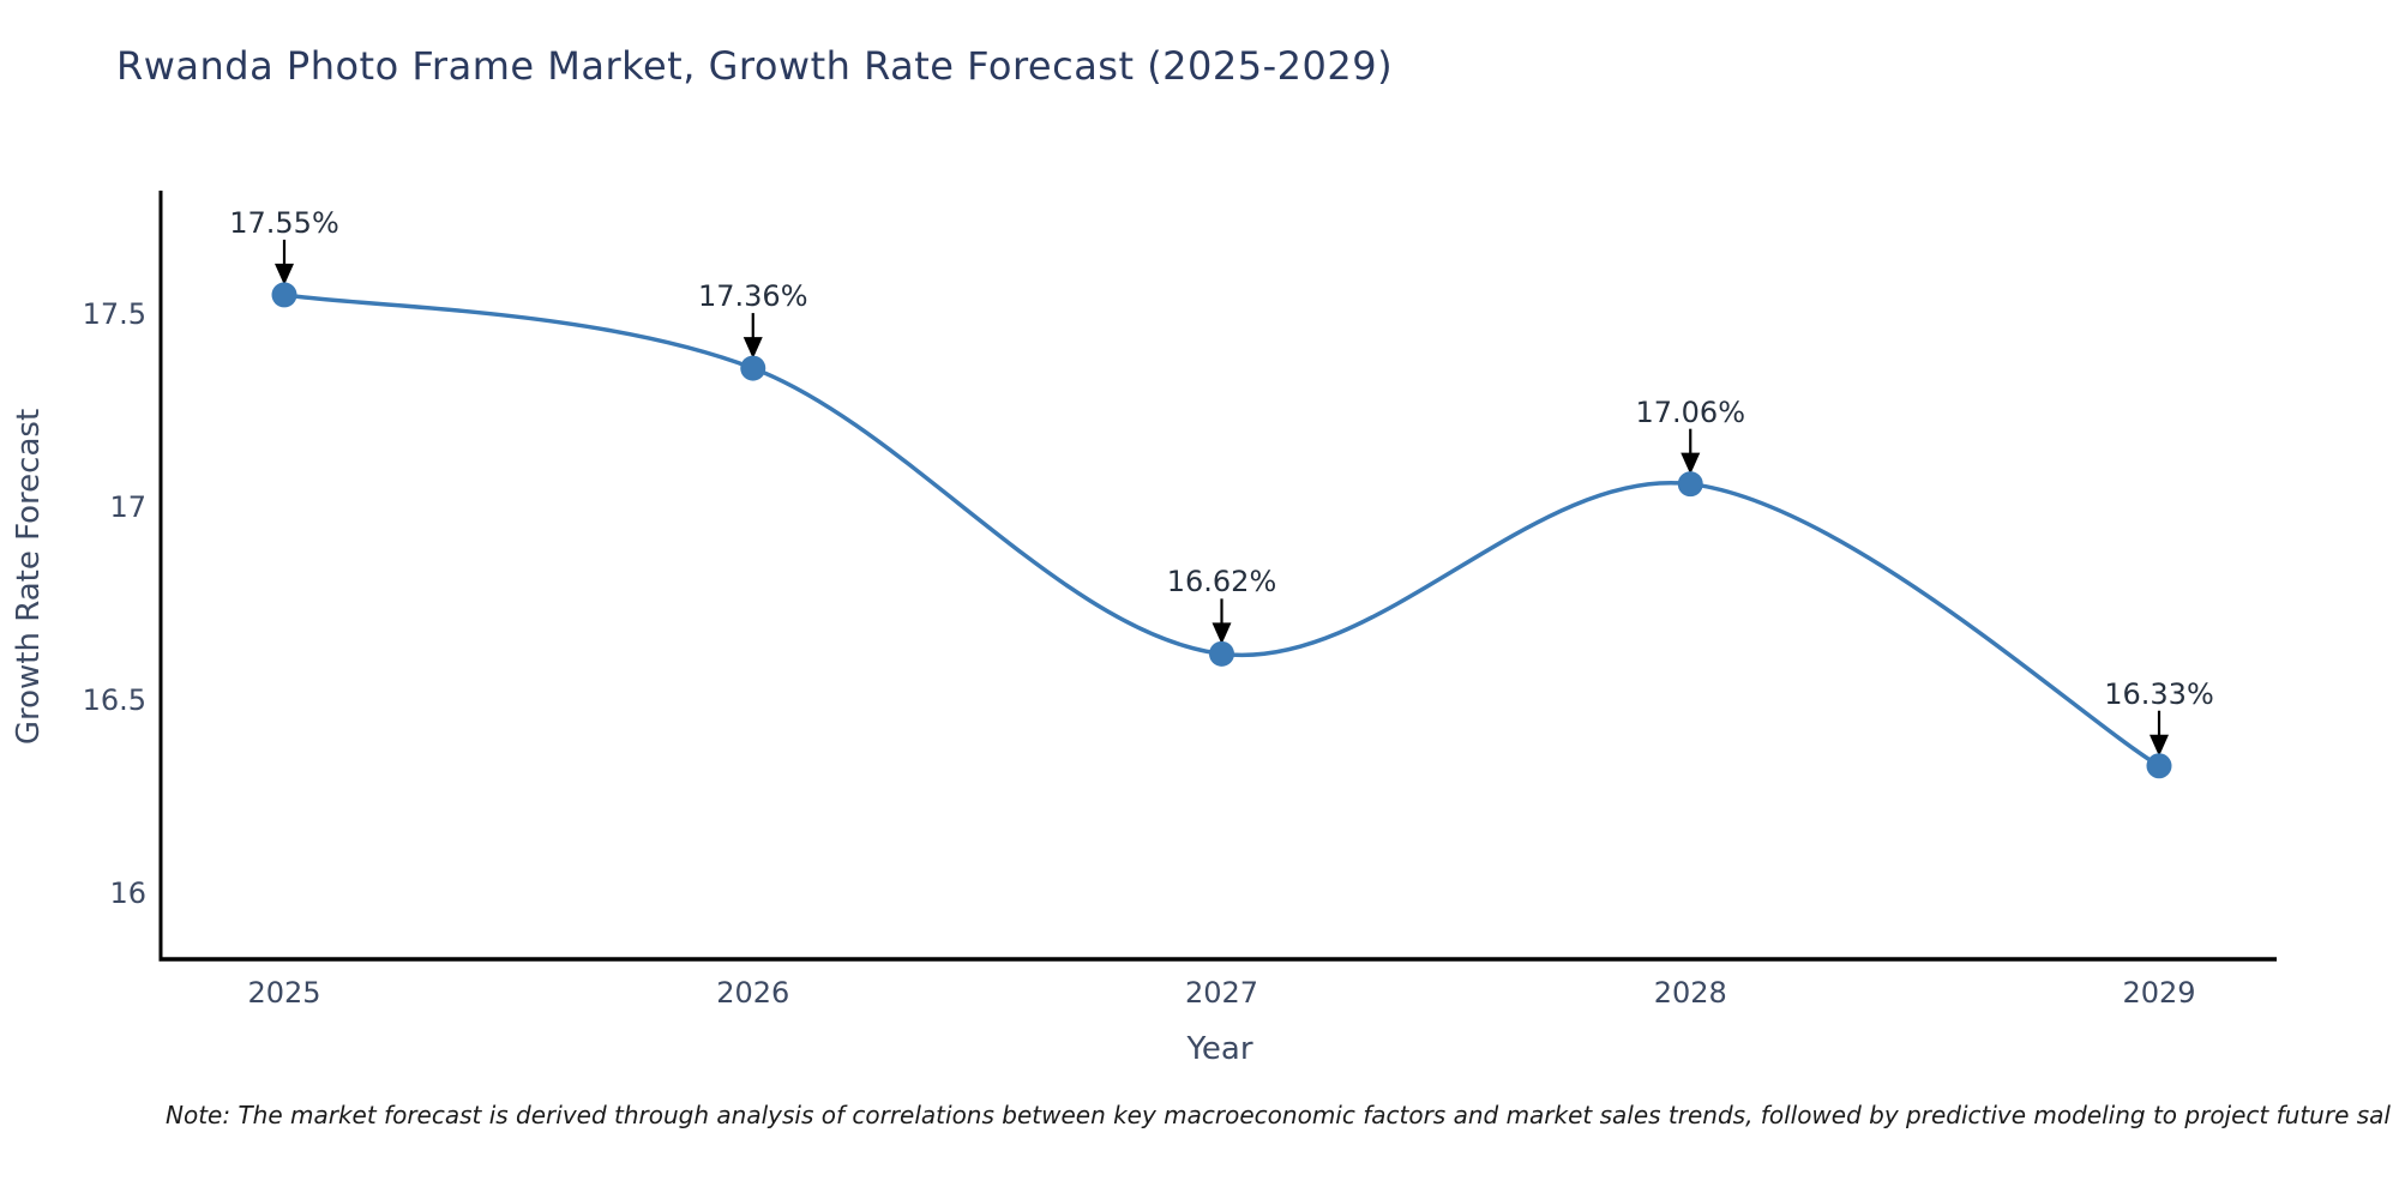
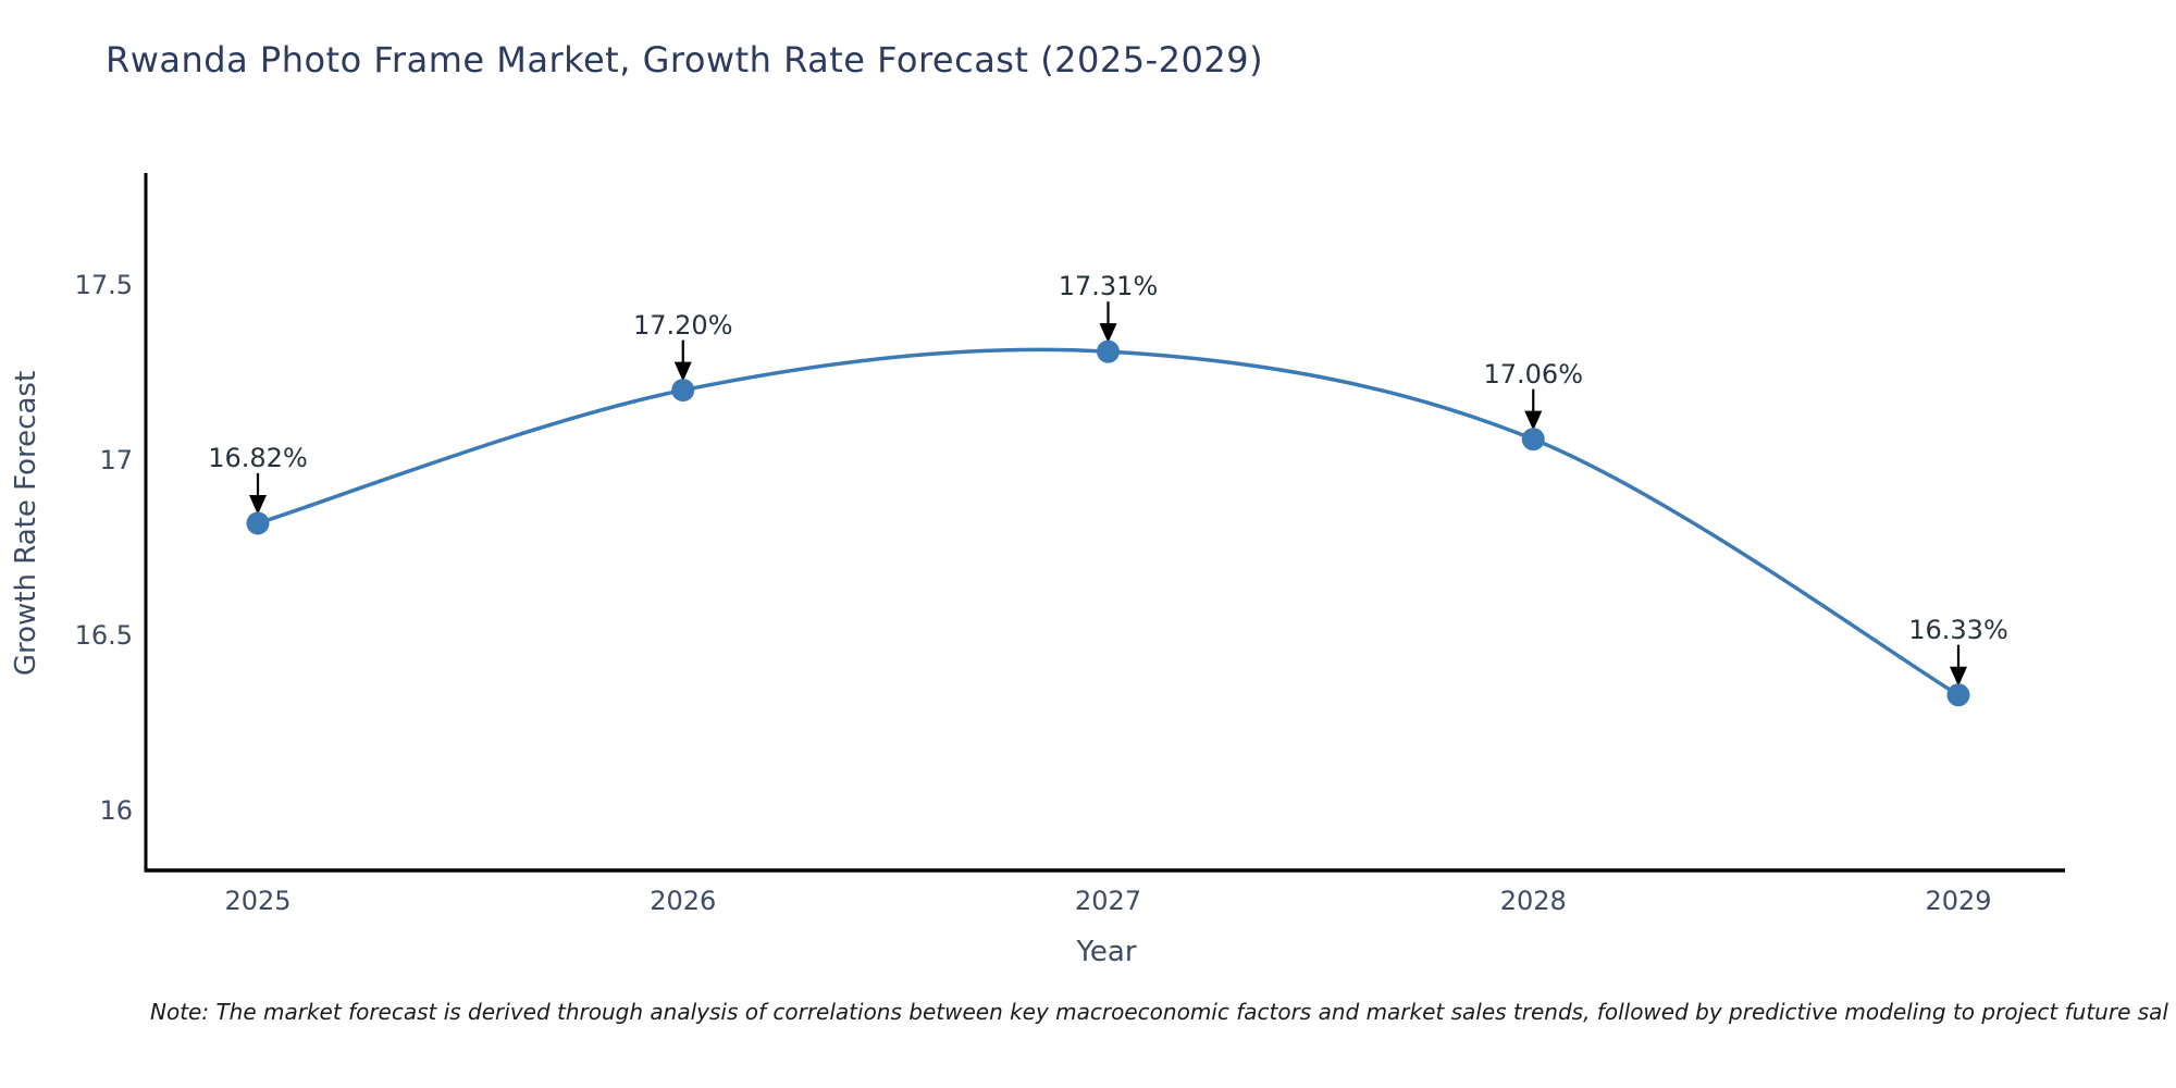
2025: 17.55% -> 16.82%
2026: 17.36% -> 17.20%
2027: 16.62% -> 17.31%
